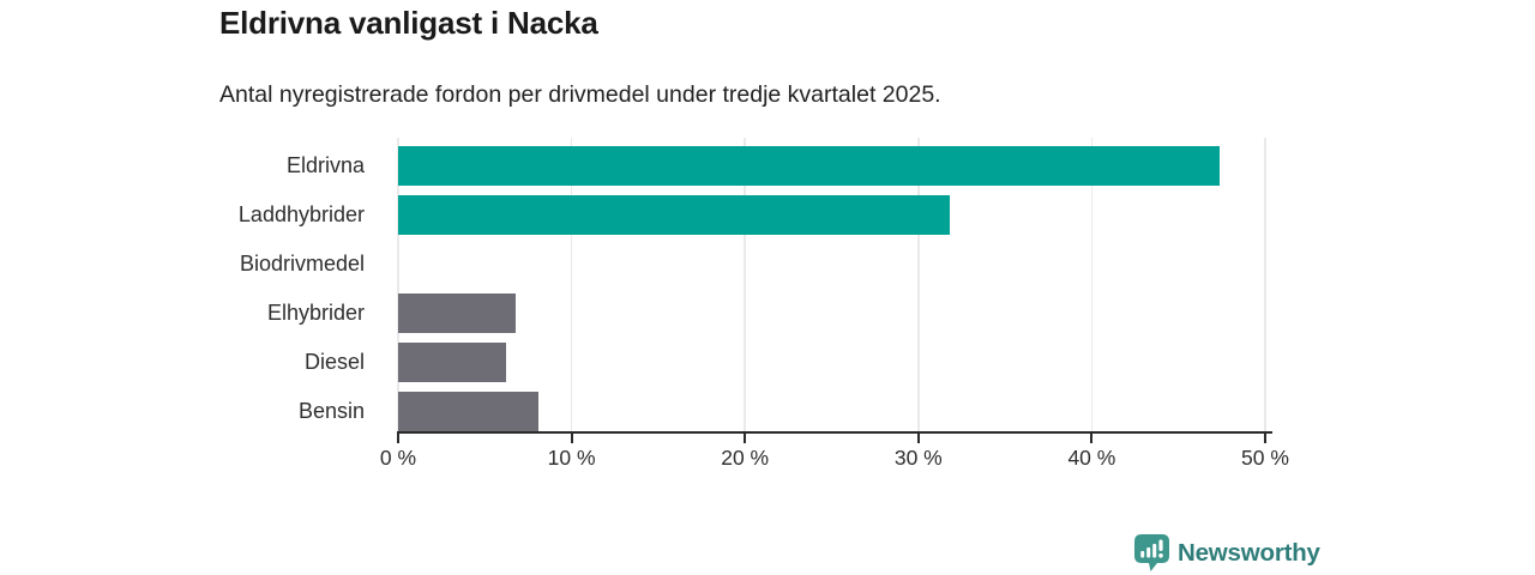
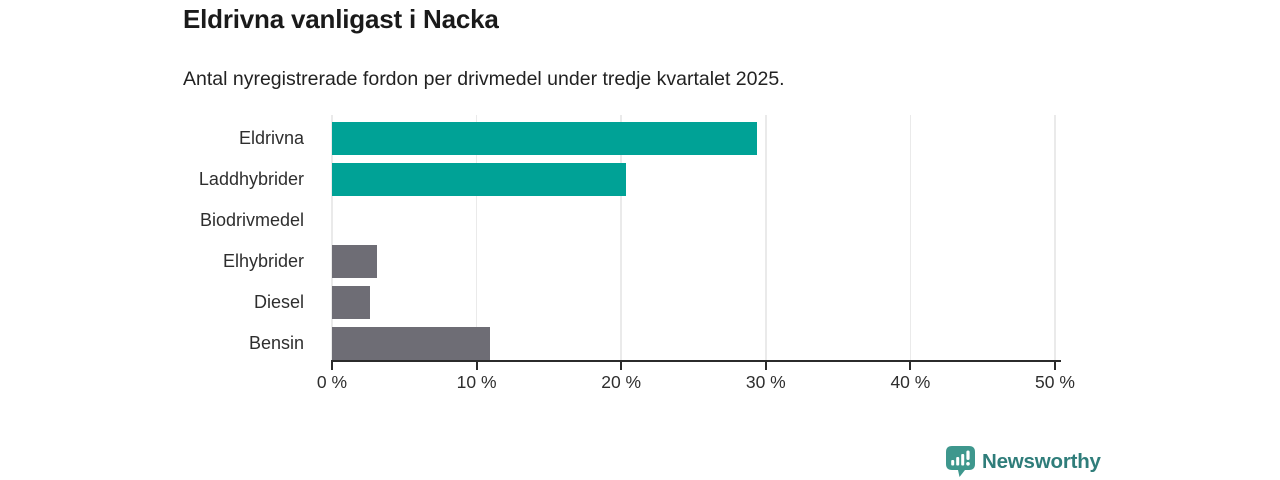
Eldrivna: 47.4% -> 29.4%
Laddhybrider: 31.8% -> 20.3%
Elhybrider: 6.8% -> 3.1%
Diesel: 6.2% -> 2.6%
Bensin: 8.1% -> 10.9%
